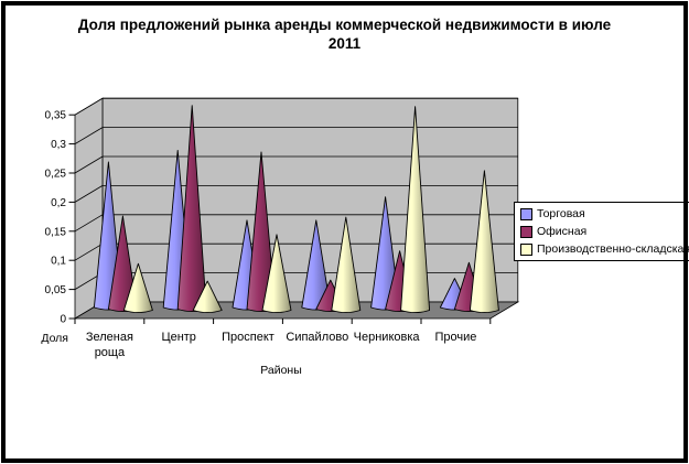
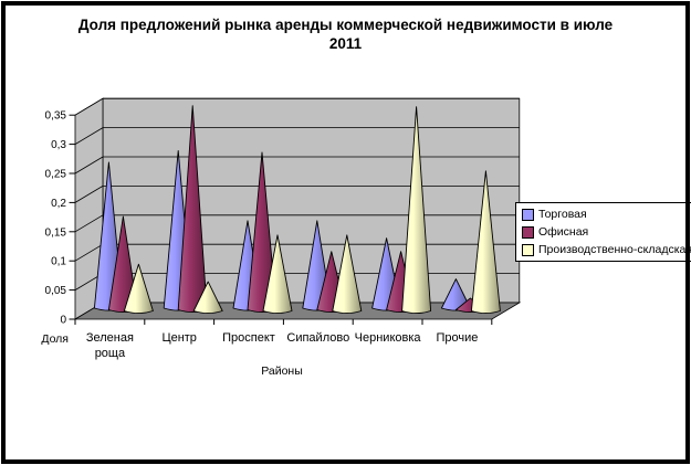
Офисная/Сипайлово: 0,05 -> 0,10
Производственно-складская/Сипайлово: 0,16 -> 0,13
Торговая/Черниковка: 0,19 -> 0,12
Офисная/Прочие: 0,08 -> 0,02
